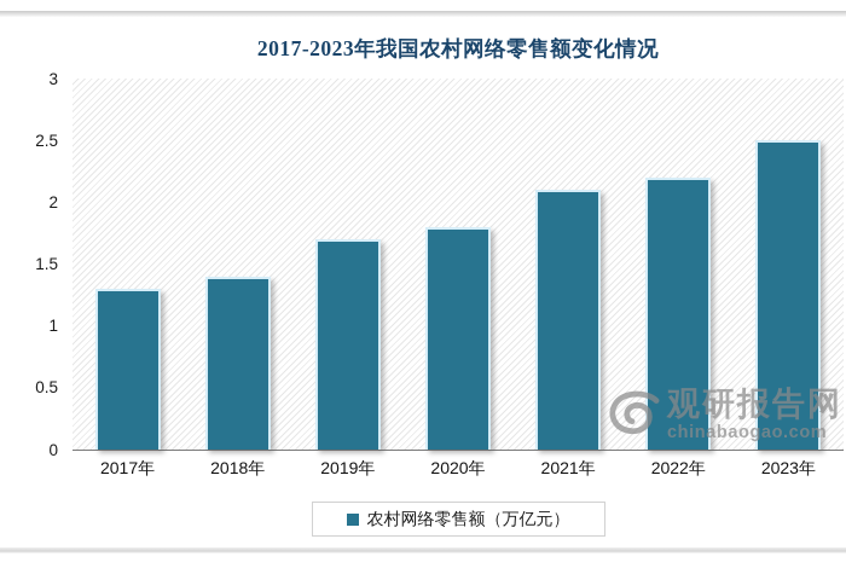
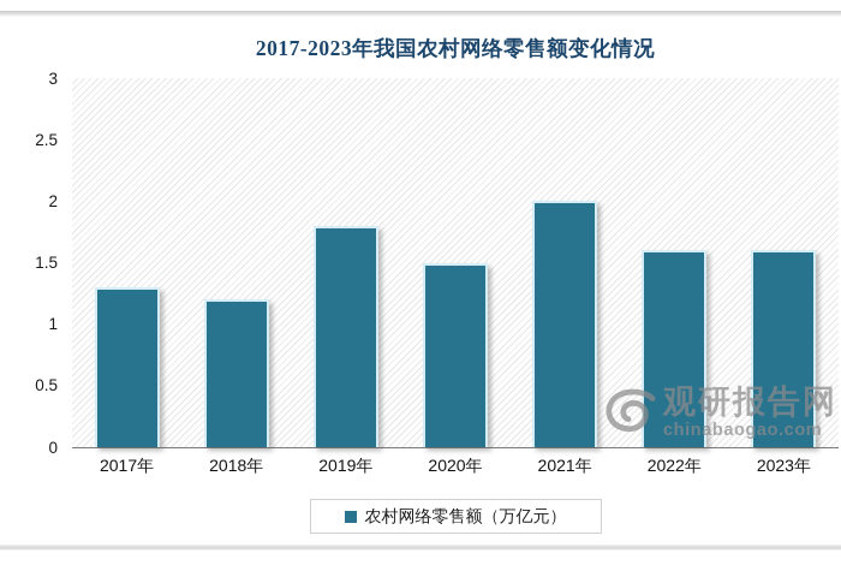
2018年: 1.4 -> 1.2
2019年: 1.7 -> 1.8
2020年: 1.8 -> 1.5
2021年: 2.1 -> 2.0
2022年: 2.2 -> 1.6
2023年: 2.5 -> 1.6
